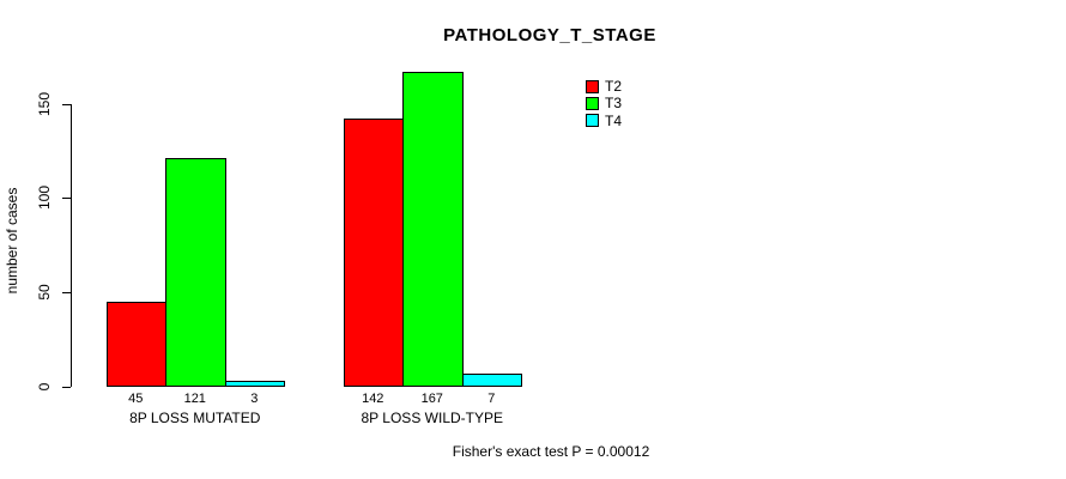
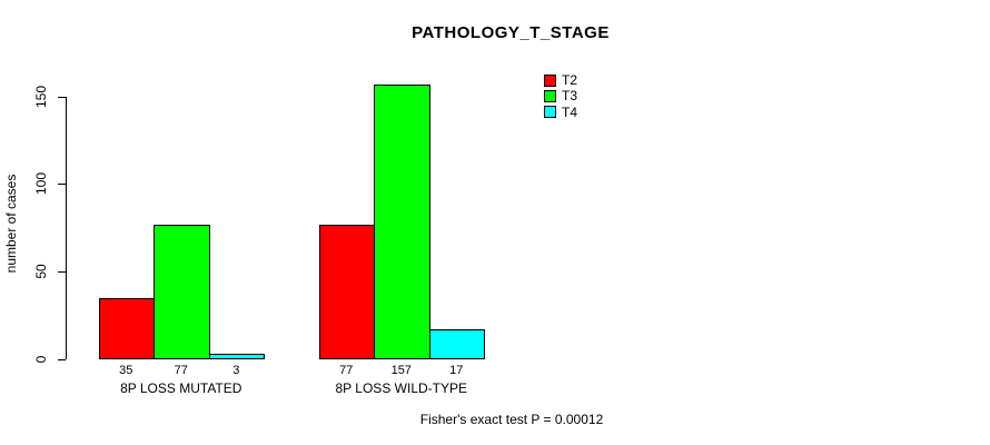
T2/8P LOSS MUTATED: 45 -> 35
T3/8P LOSS MUTATED: 121 -> 77
T2/8P LOSS WILD-TYPE: 142 -> 77
T3/8P LOSS WILD-TYPE: 167 -> 157
T4/8P LOSS WILD-TYPE: 7 -> 17
